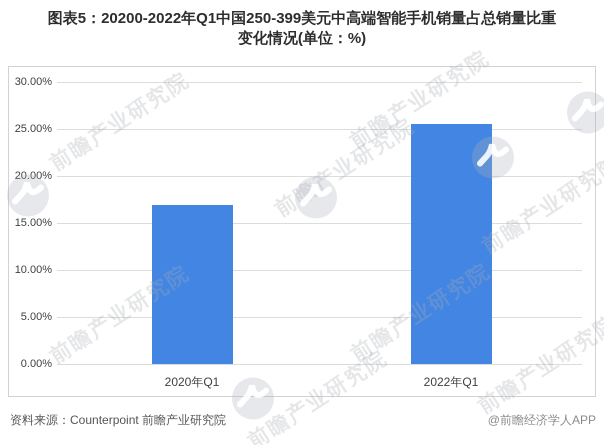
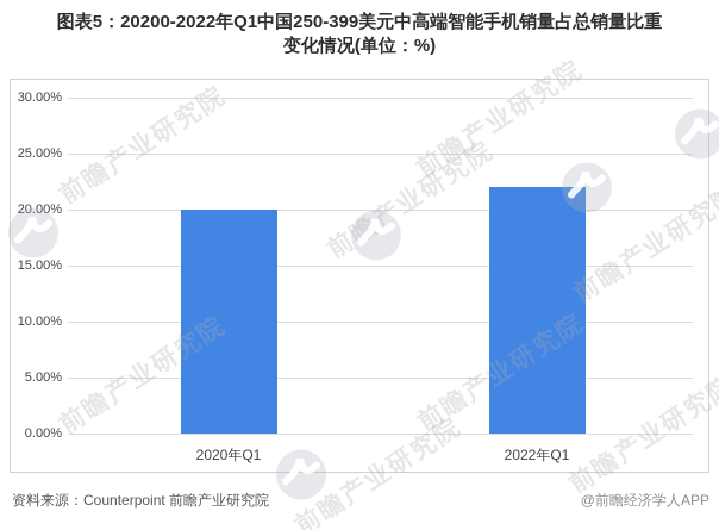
2020年Q1: 17% -> 20%
2022年Q1: 26% -> 22%
